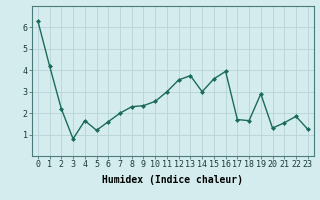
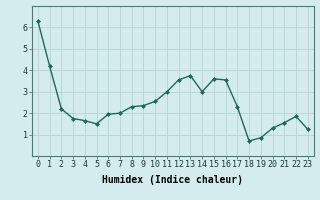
3: 0.80 -> 1.75
5: 1.20 -> 1.50
6: 1.60 -> 1.95
16: 3.95 -> 3.55
17: 1.70 -> 2.30
18: 1.65 -> 0.70
19: 2.90 -> 0.85
